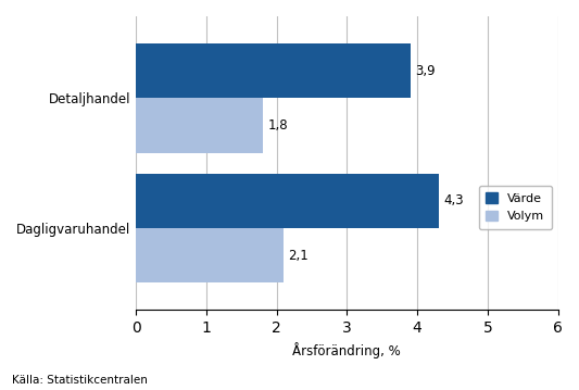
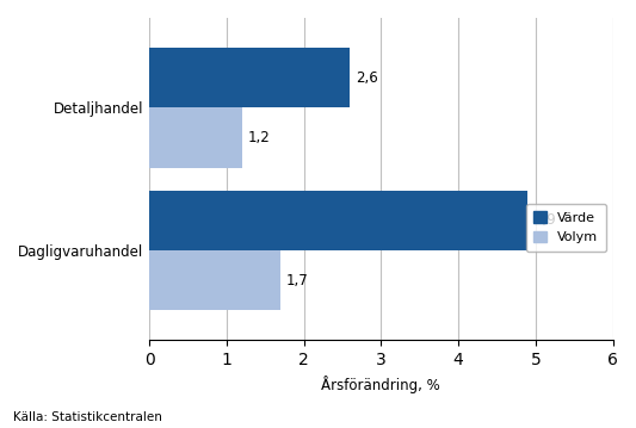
Värde/Detaljhandel: 3,9 -> 2,6
Volym/Detaljhandel: 1,8 -> 1,2
Värde/Dagligvaruhandel: 4,3 -> 4,9
Volym/Dagligvaruhandel: 2,1 -> 1,7
